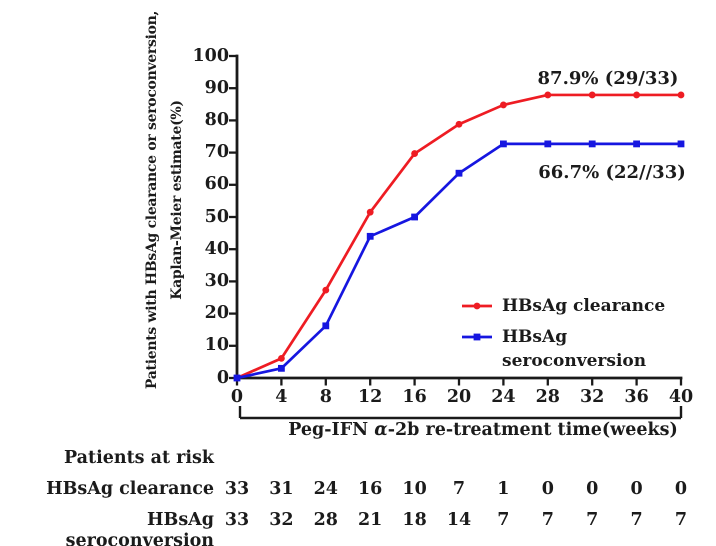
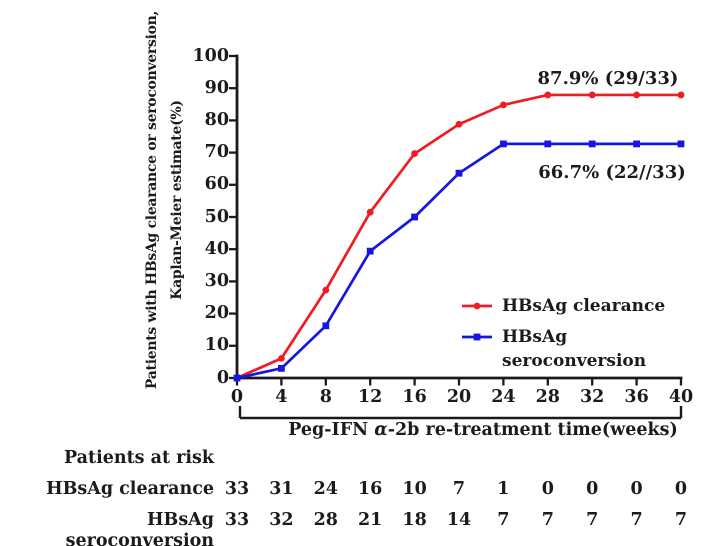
HBsAg seroconversion/12: 44 -> 39
